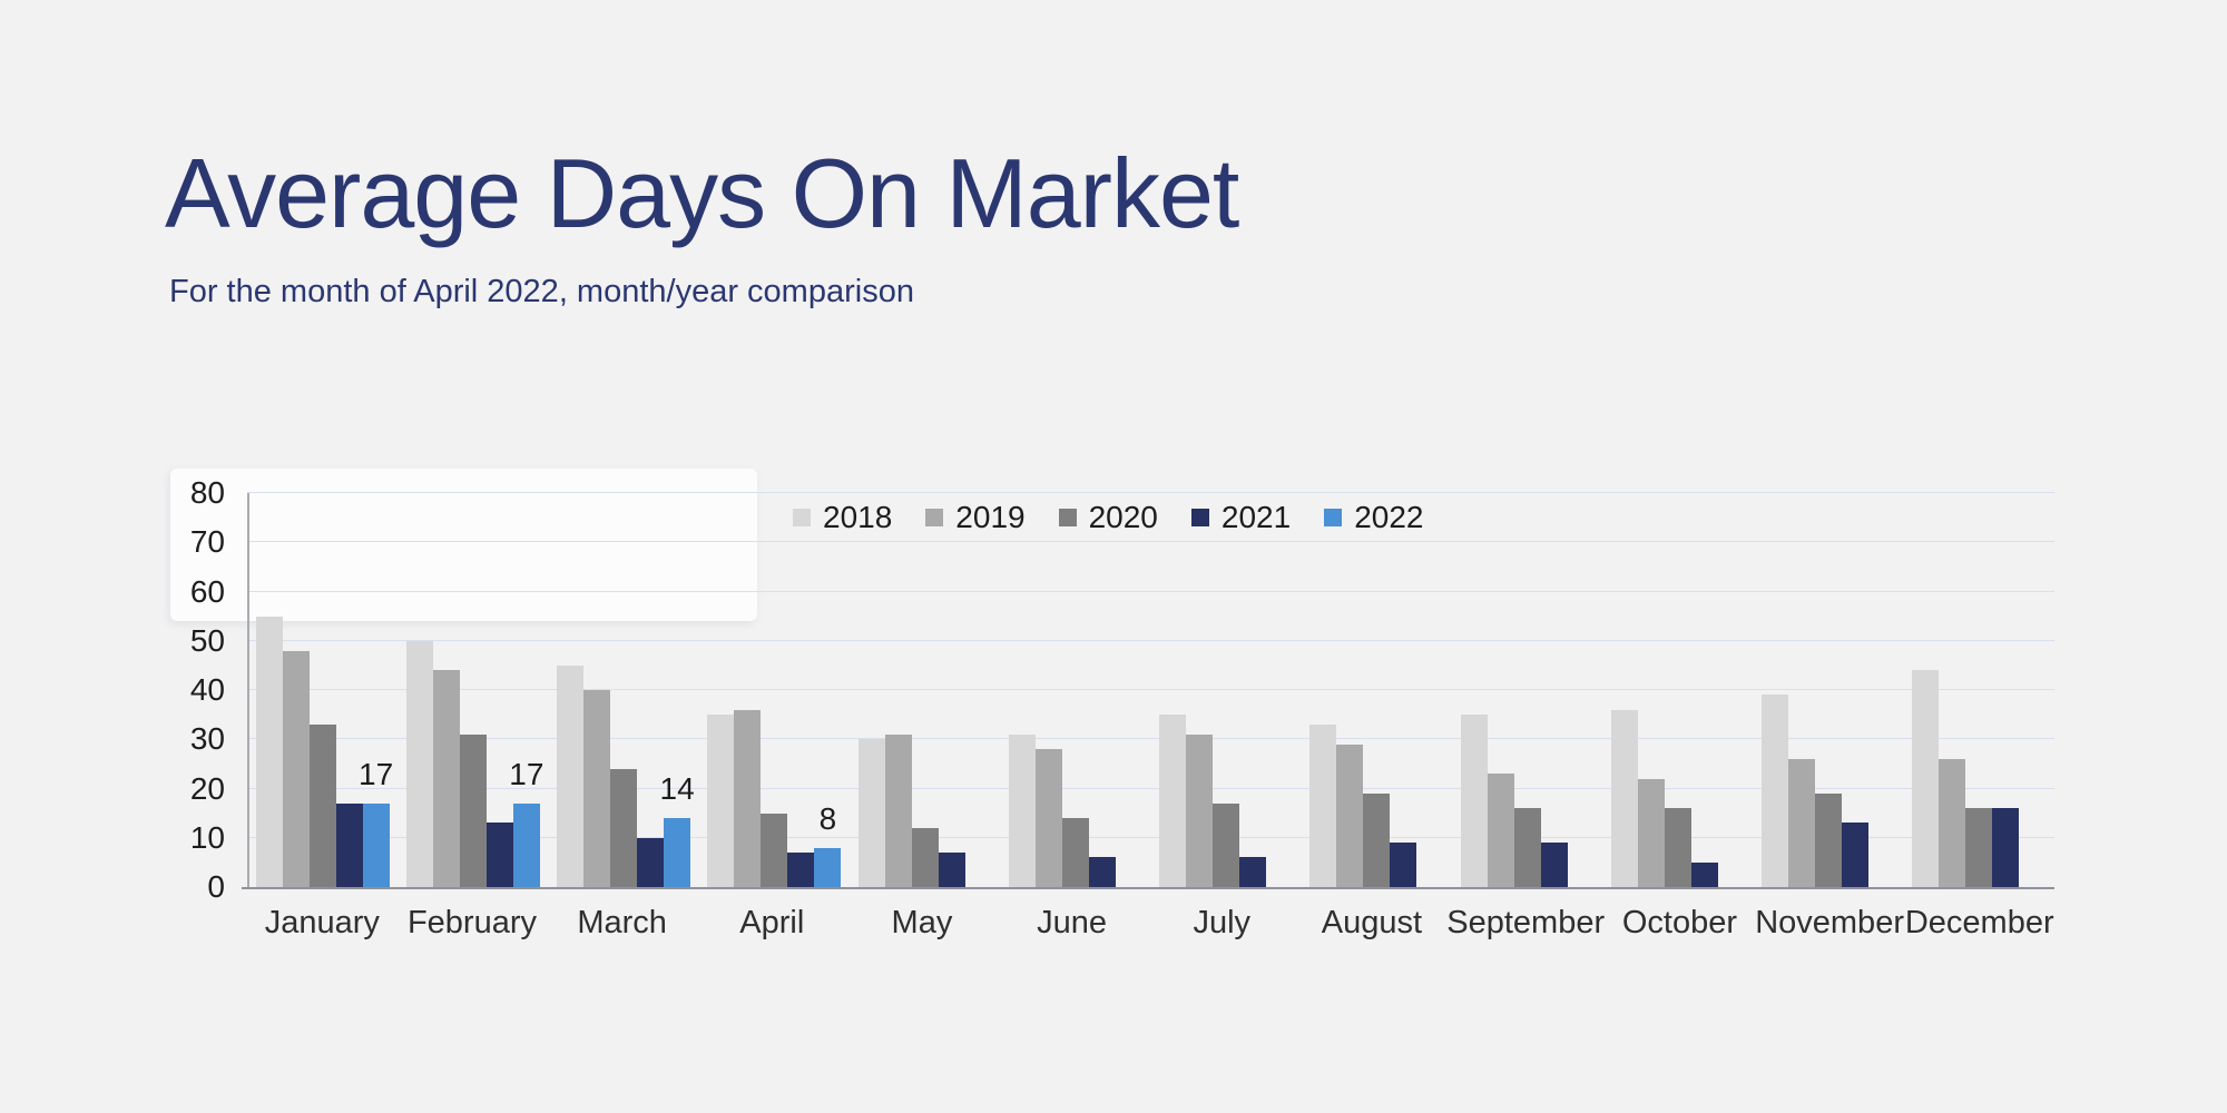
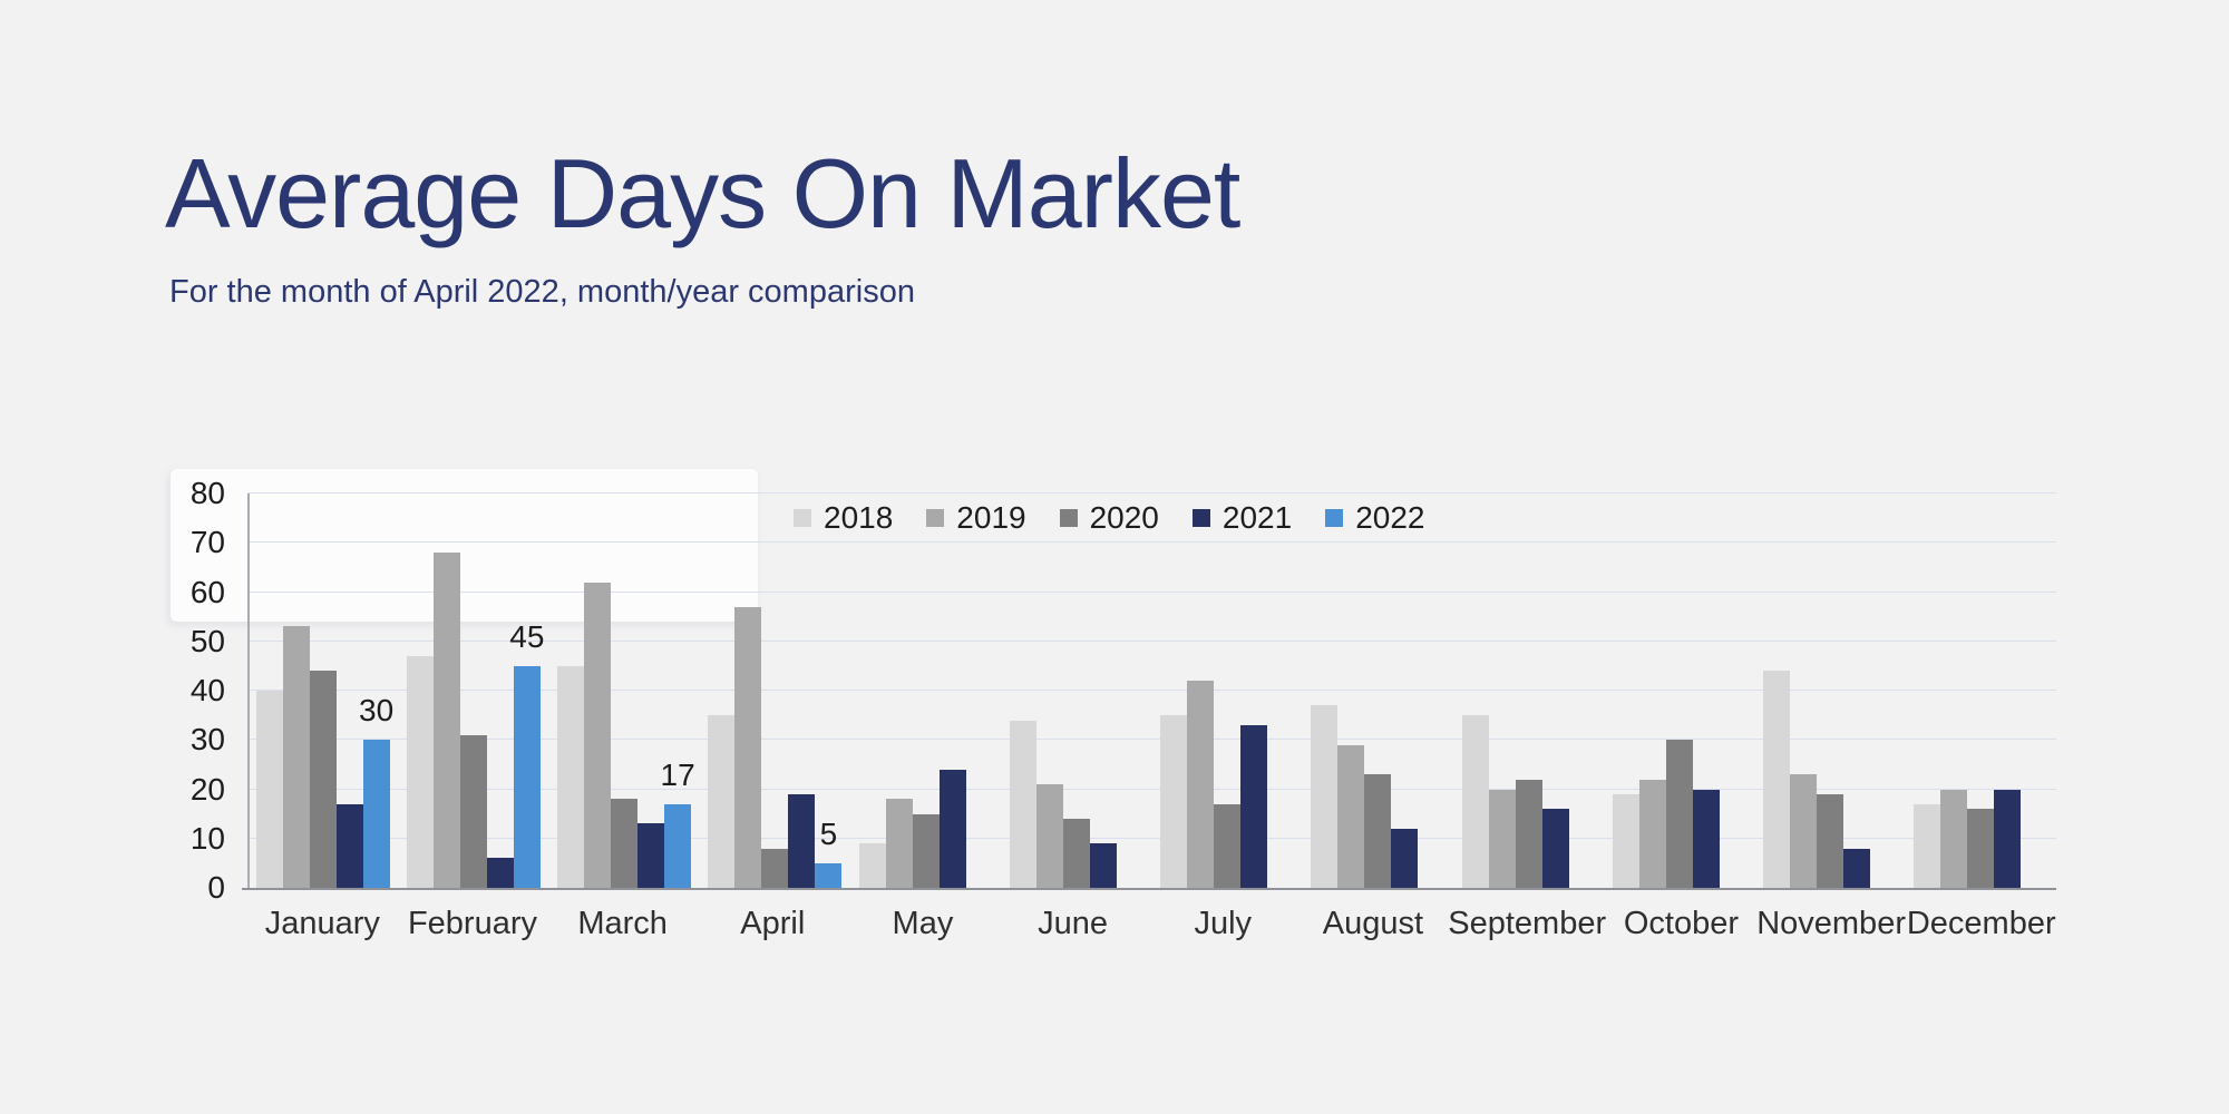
2018/January: 55 -> 40
2019/January: 48 -> 53
2020/January: 33 -> 44
2022/January: 17 -> 30
2018/February: 50 -> 47
2019/February: 44 -> 68
2021/February: 13 -> 6
2022/February: 17 -> 45
2019/March: 40 -> 62
2020/March: 24 -> 18
2021/March: 10 -> 13
2022/March: 14 -> 17
2019/April: 36 -> 57
2020/April: 15 -> 8
2021/April: 7 -> 19
2022/April: 8 -> 5
2018/May: 30 -> 9
2019/May: 31 -> 18
2020/May: 12 -> 15
2021/May: 7 -> 24
2018/June: 31 -> 34
2019/June: 28 -> 21
2021/June: 6 -> 9
2019/July: 31 -> 42
2021/July: 6 -> 33
2018/August: 33 -> 37
2020/August: 19 -> 23
2021/August: 9 -> 12
2019/September: 23 -> 20
2020/September: 16 -> 22
2021/September: 9 -> 16
2018/October: 36 -> 19
2020/October: 16 -> 30
2021/October: 5 -> 20
2018/November: 39 -> 44
2019/November: 26 -> 23
2021/November: 13 -> 8
2018/December: 44 -> 17
2019/December: 26 -> 20
2021/December: 16 -> 20
